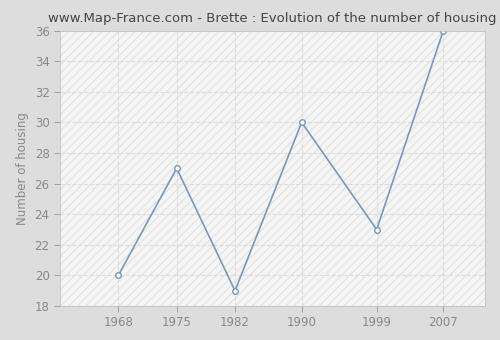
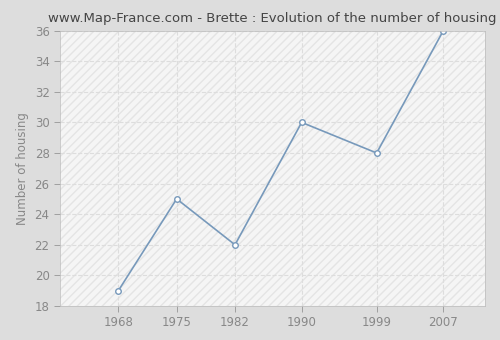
1968: 20 -> 19
1975: 27 -> 25
1982: 19 -> 22
1999: 23 -> 28
